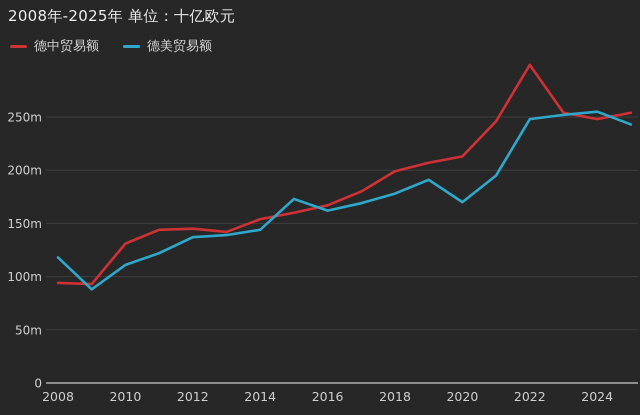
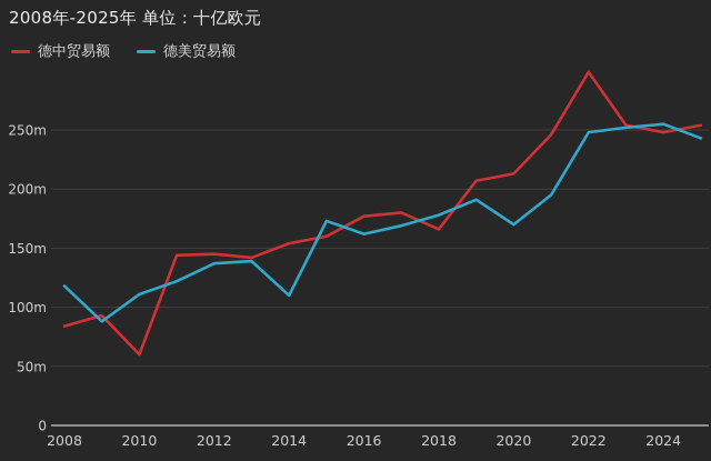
德中贸易额/2008: 94m -> 84m
德中贸易额/2010: 131m -> 60m
德美贸易额/2014: 144m -> 110m
德中贸易额/2016: 167m -> 177m
德中贸易额/2018: 199m -> 166m
